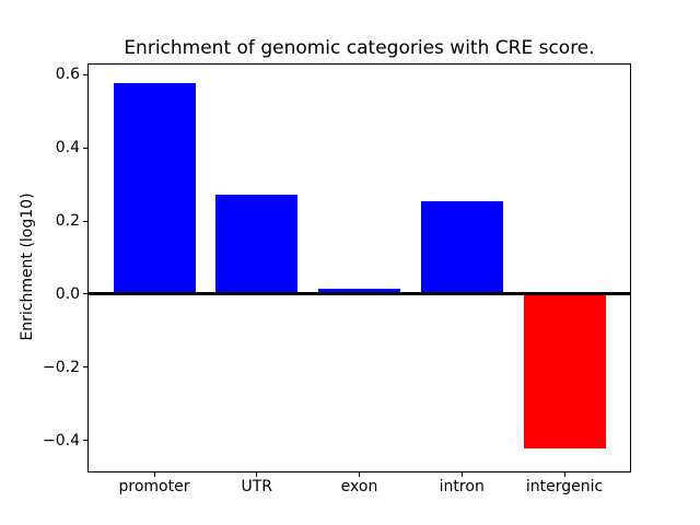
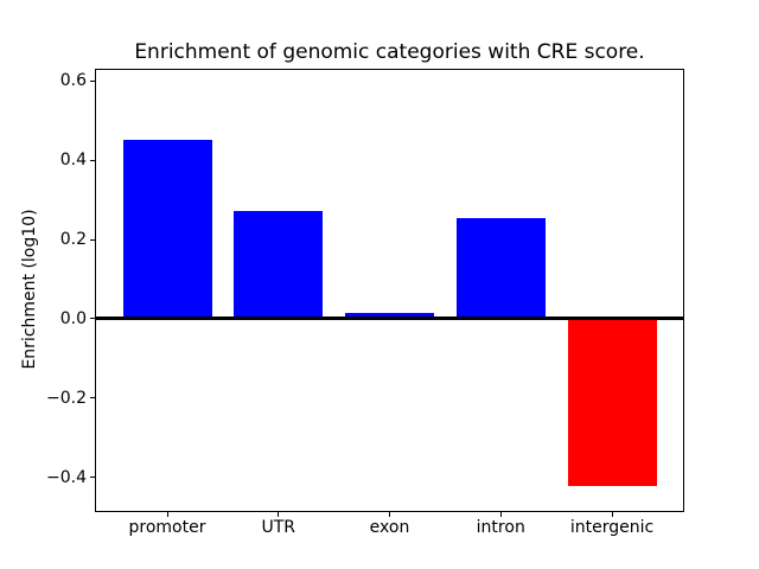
promoter: 0.58 -> 0.45
